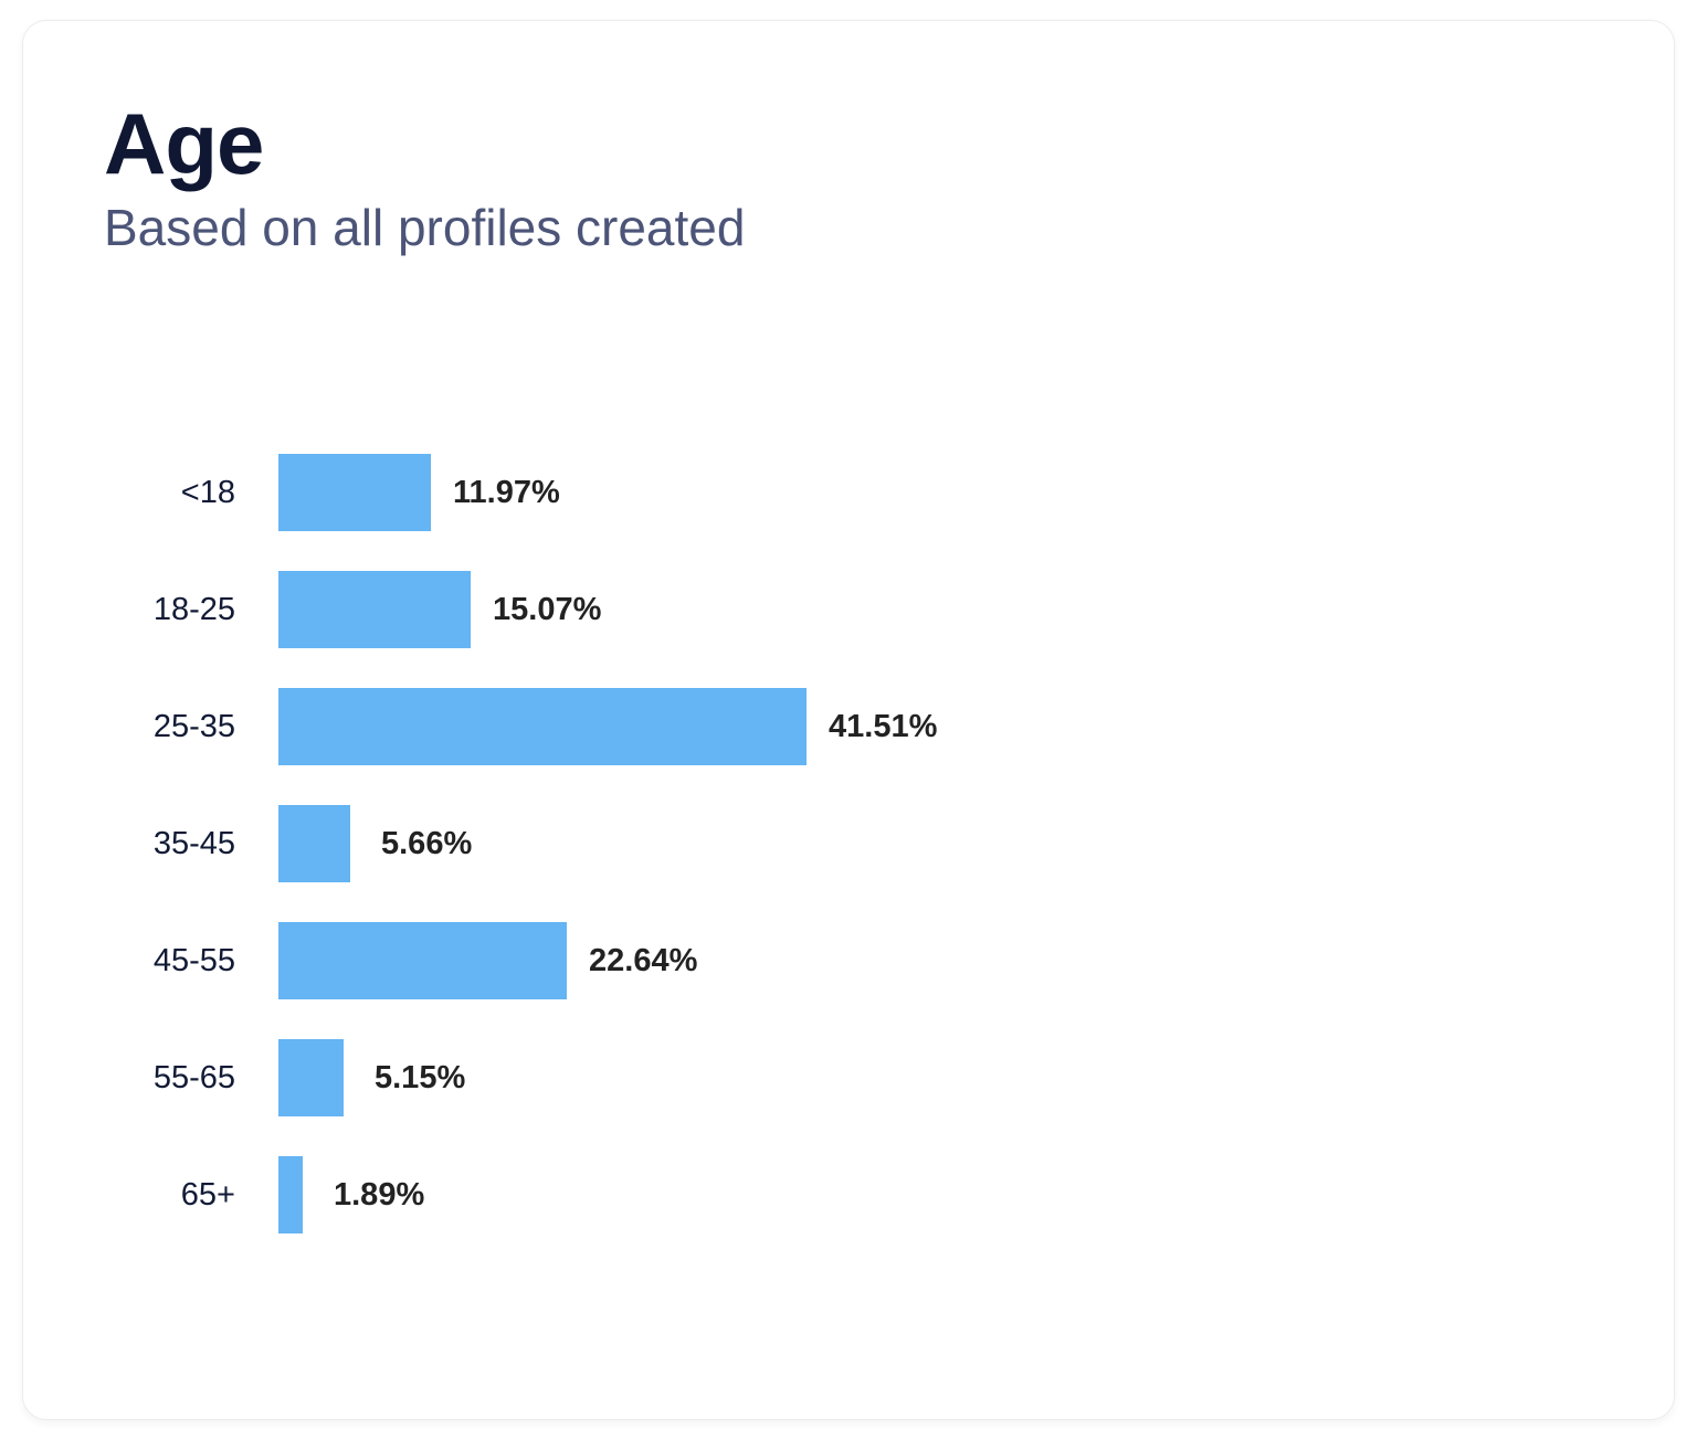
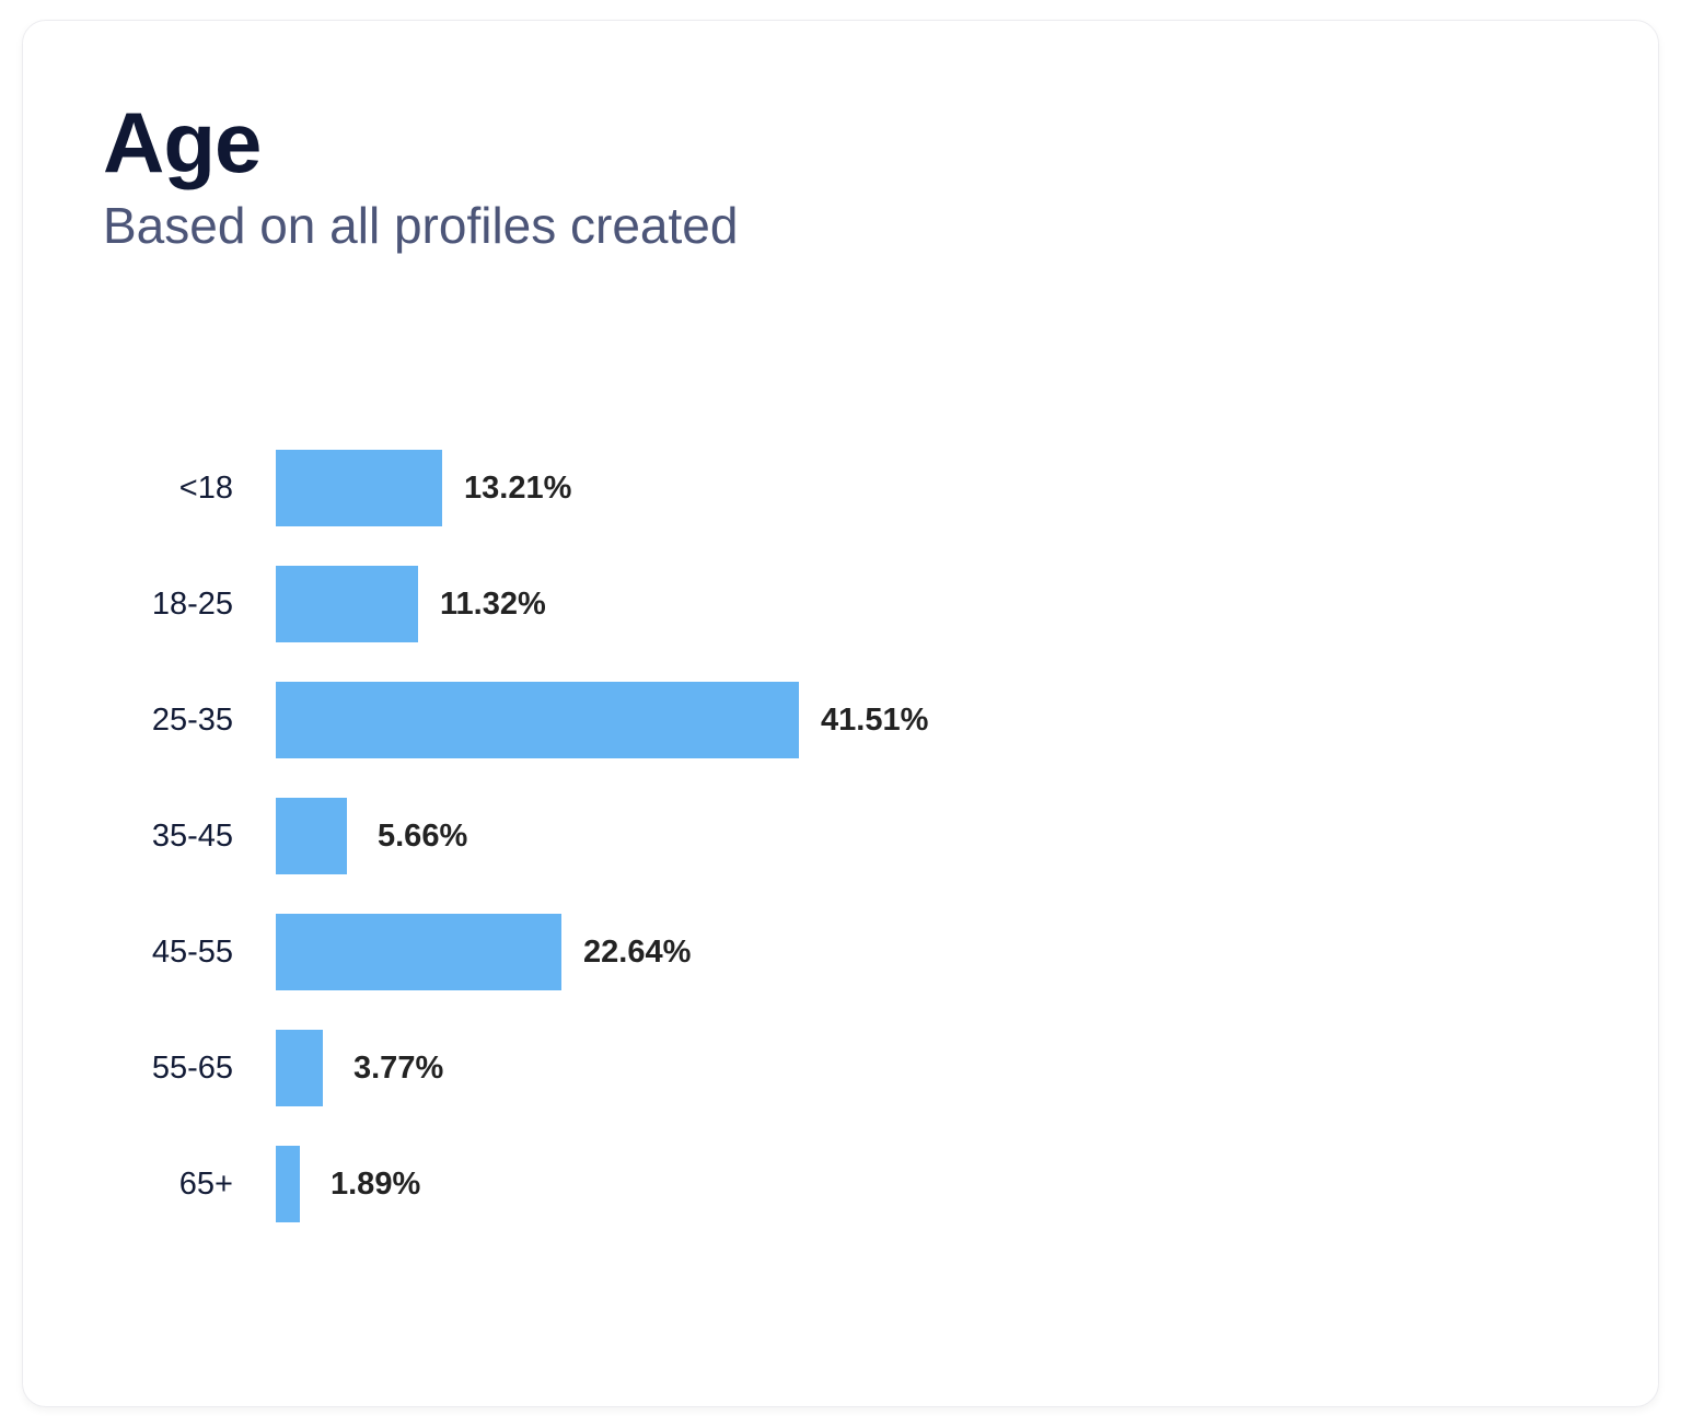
<18: 11.97% -> 13.21%
18-25: 15.07% -> 11.32%
55-65: 5.15% -> 3.77%
